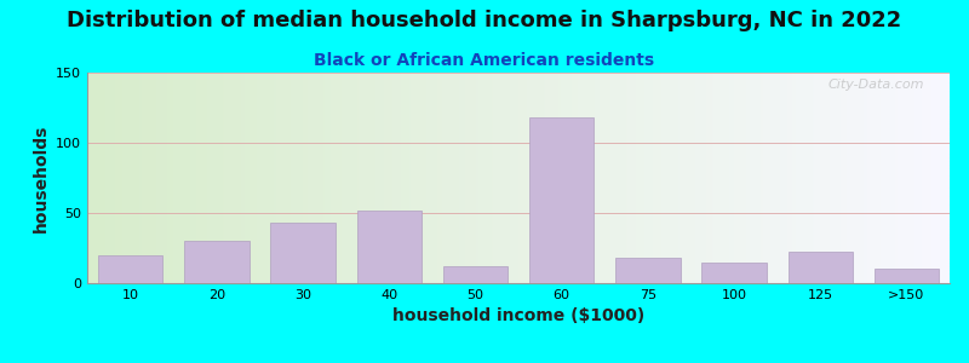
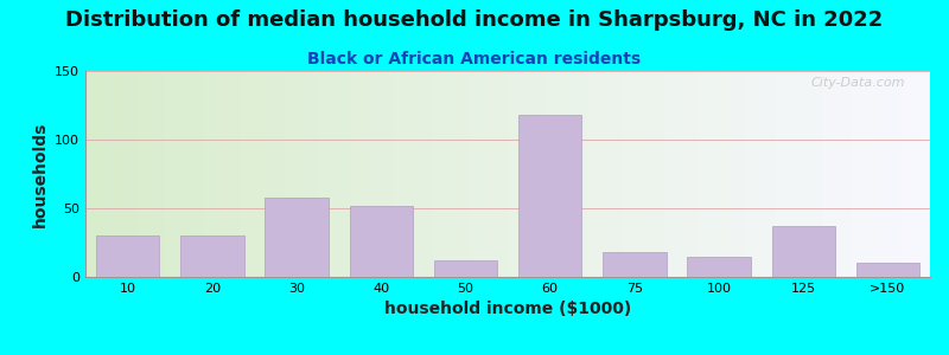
10: 20 -> 30
30: 43 -> 58
125: 22 -> 37
